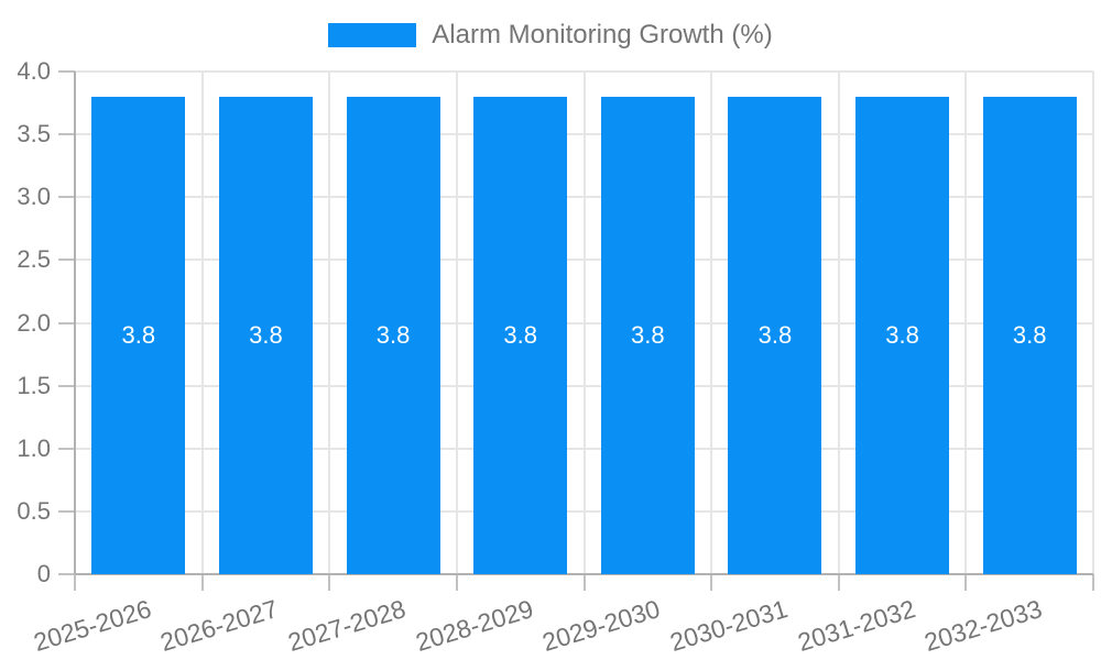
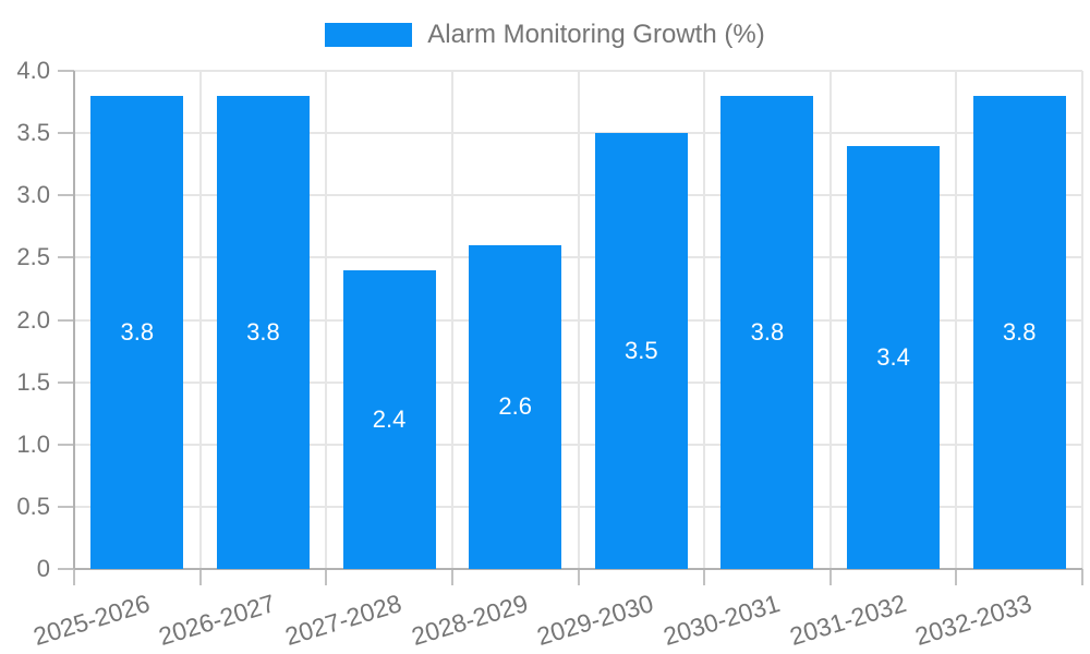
2027-2028: 3.8 -> 2.4
2028-2029: 3.8 -> 2.6
2029-2030: 3.8 -> 3.5
2031-2032: 3.8 -> 3.4
